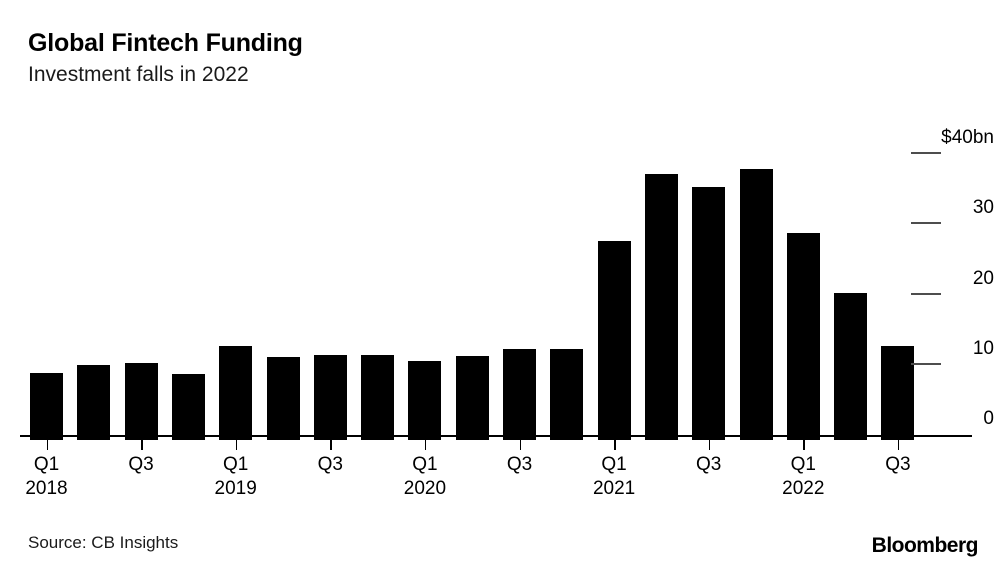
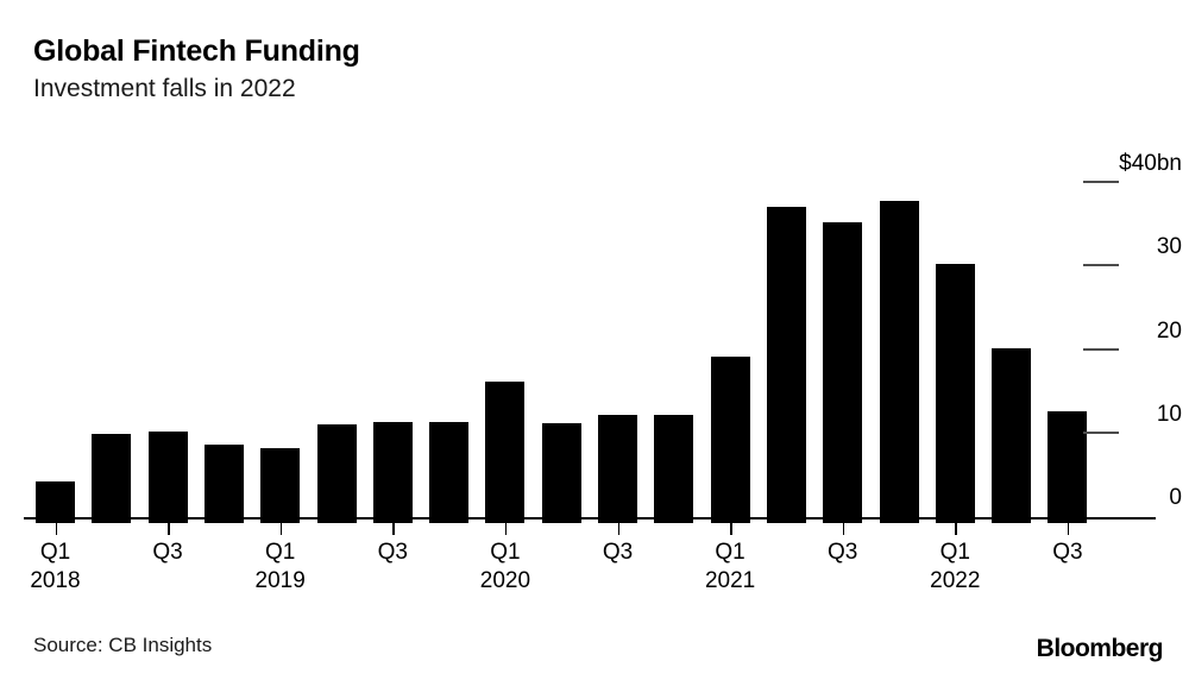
Q1 2018: 10 -> 5
Q1 2019: 13 -> 9
Q1 2020: 11 -> 17
Q1 2021: 28 -> 20
Q1 2022: 30 -> 31
